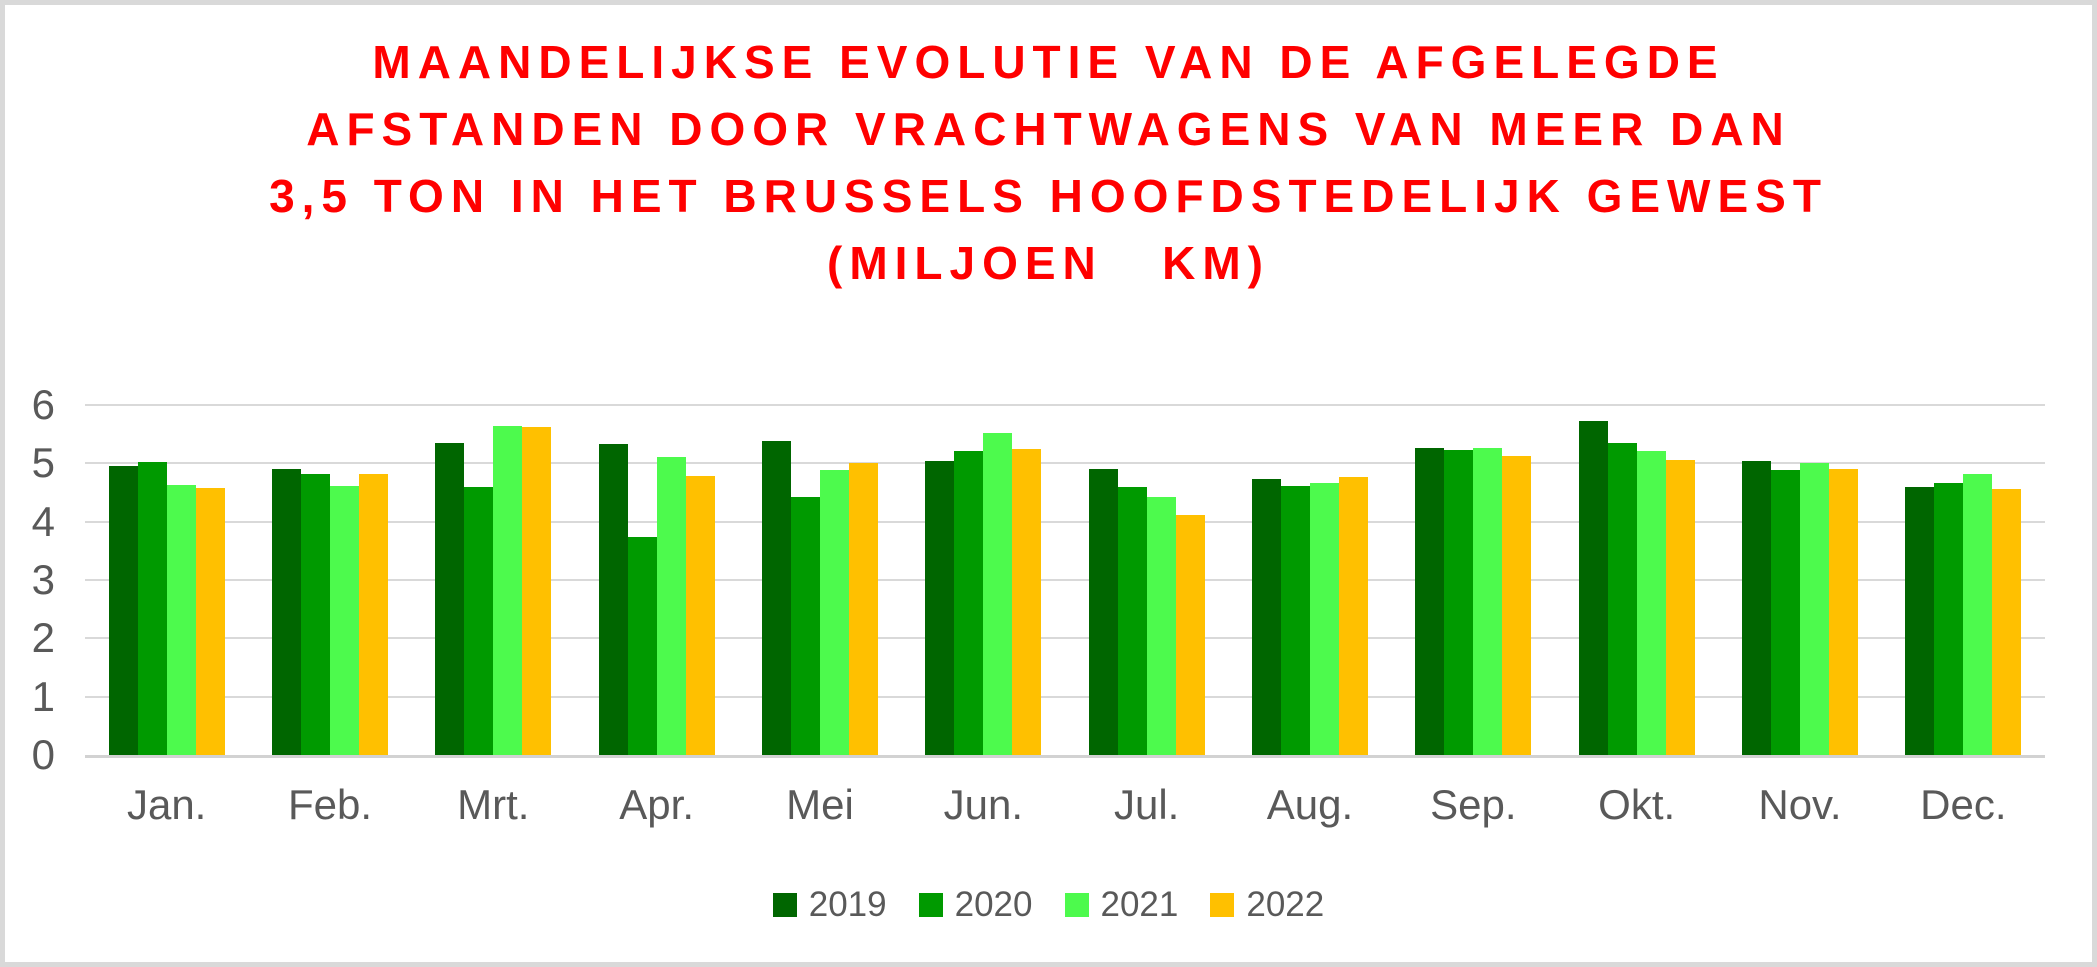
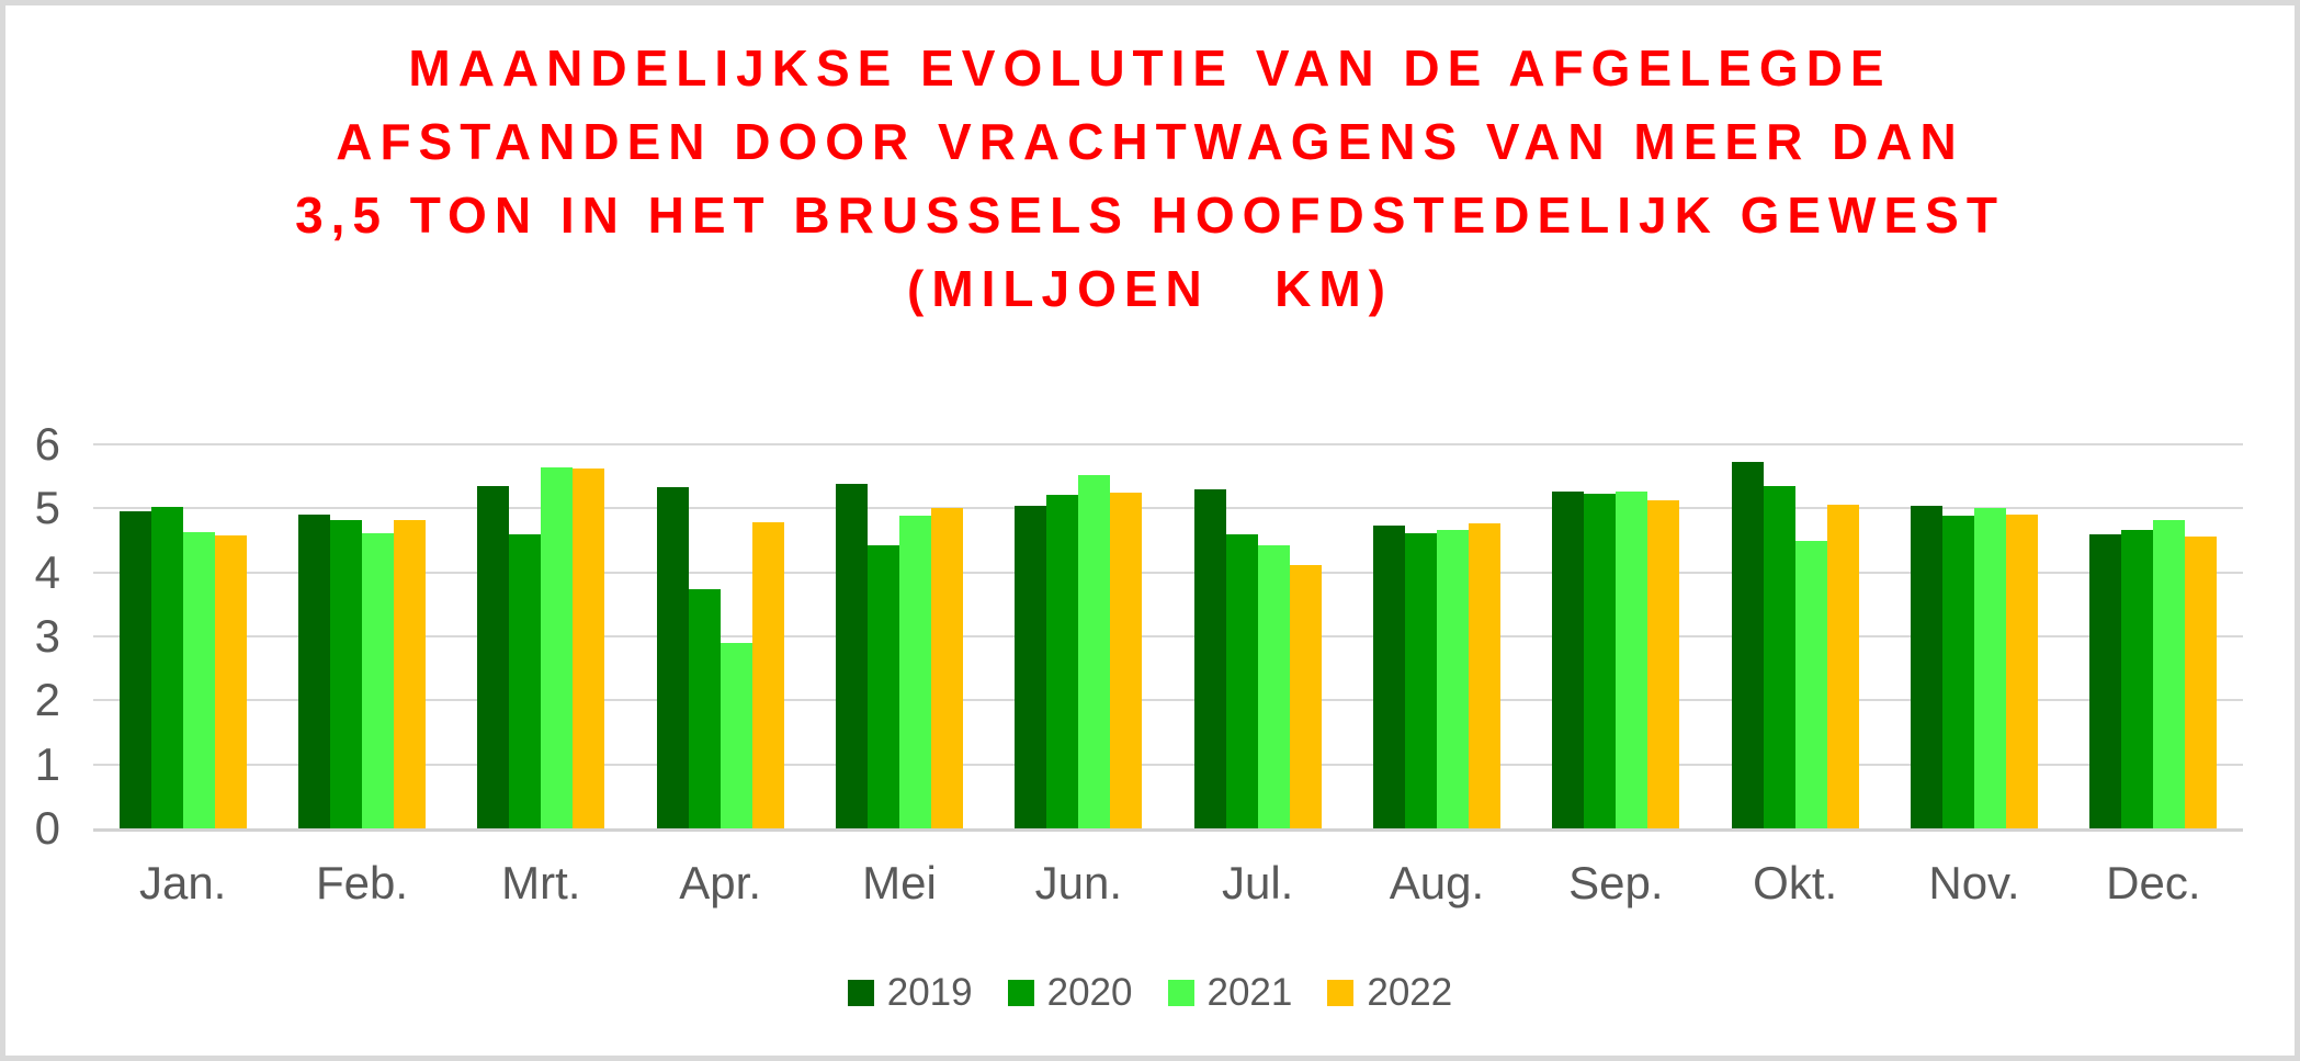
2021/Apr.: 5.1 -> 2.9
2019/Jul.: 4.9 -> 5.3
2021/Okt.: 5.2 -> 4.5
